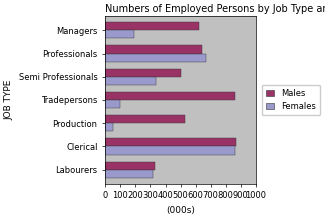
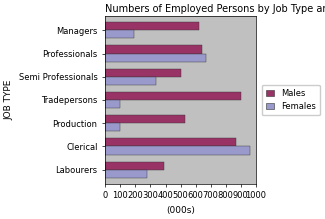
Males/Tradepersons: 860 -> 900
Females/Production: 50 -> 100
Females/Clerical: 860 -> 960
Males/Labourers: 330 -> 390
Females/Labourers: 320 -> 280
